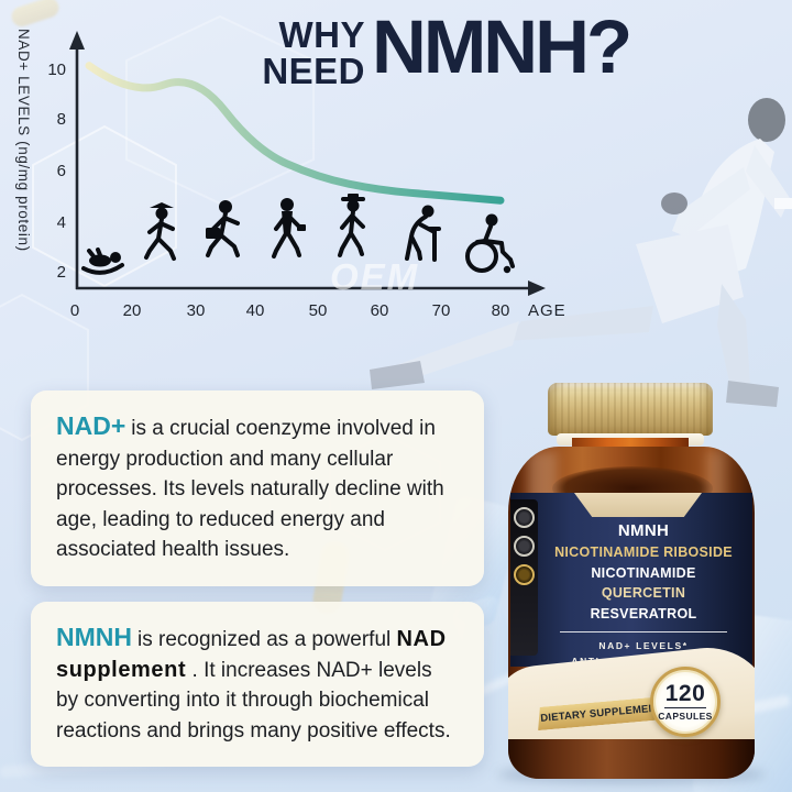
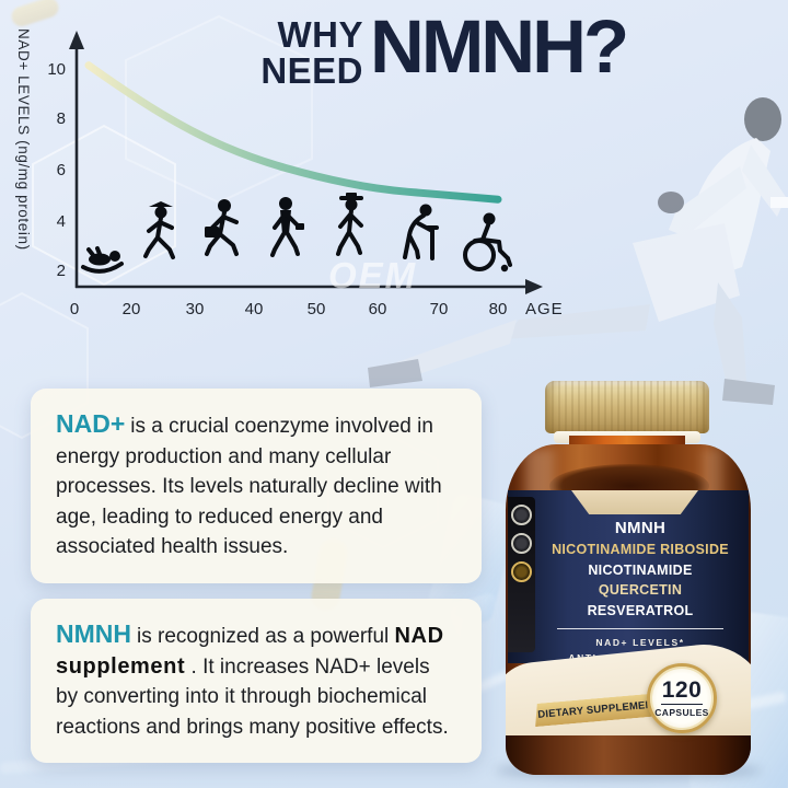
30: 9.8 -> 7.4
40: 6.8 -> 6.4
